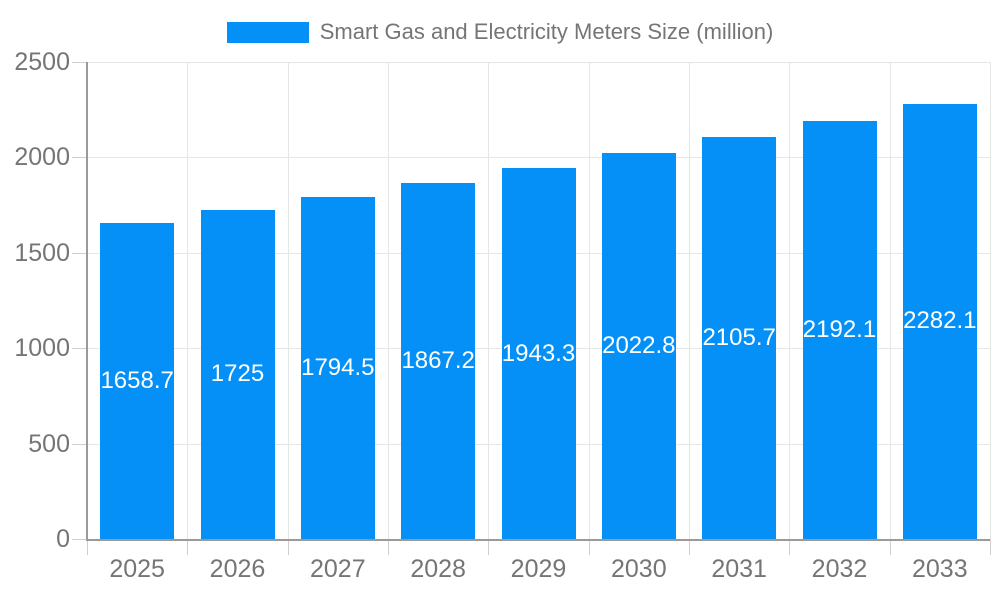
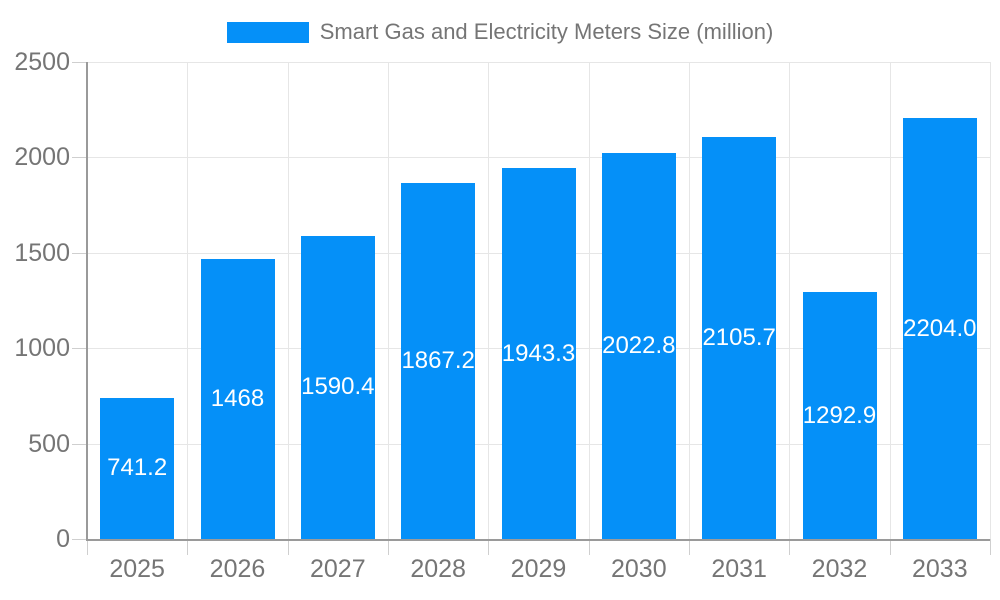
2025: 1658.7 -> 741.2
2026: 1725 -> 1468
2027: 1794.5 -> 1590.4
2032: 2192.1 -> 1292.9
2033: 2282.1 -> 2204.0
